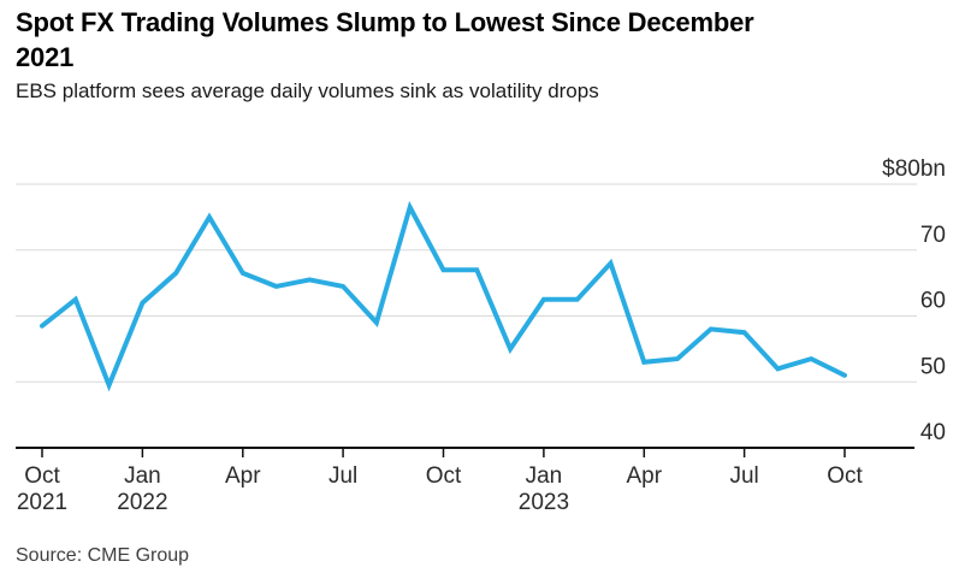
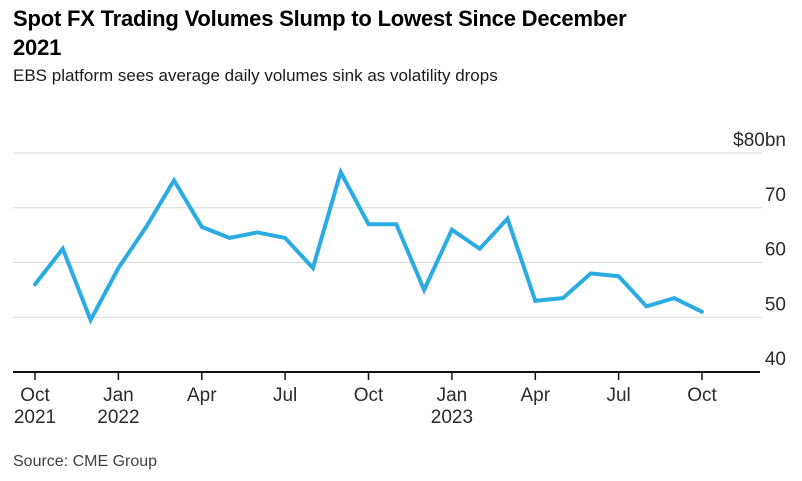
Oct 2021: 58 -> 56
Jan 2022: 62 -> 59
Jan 2023: 62 -> 66
